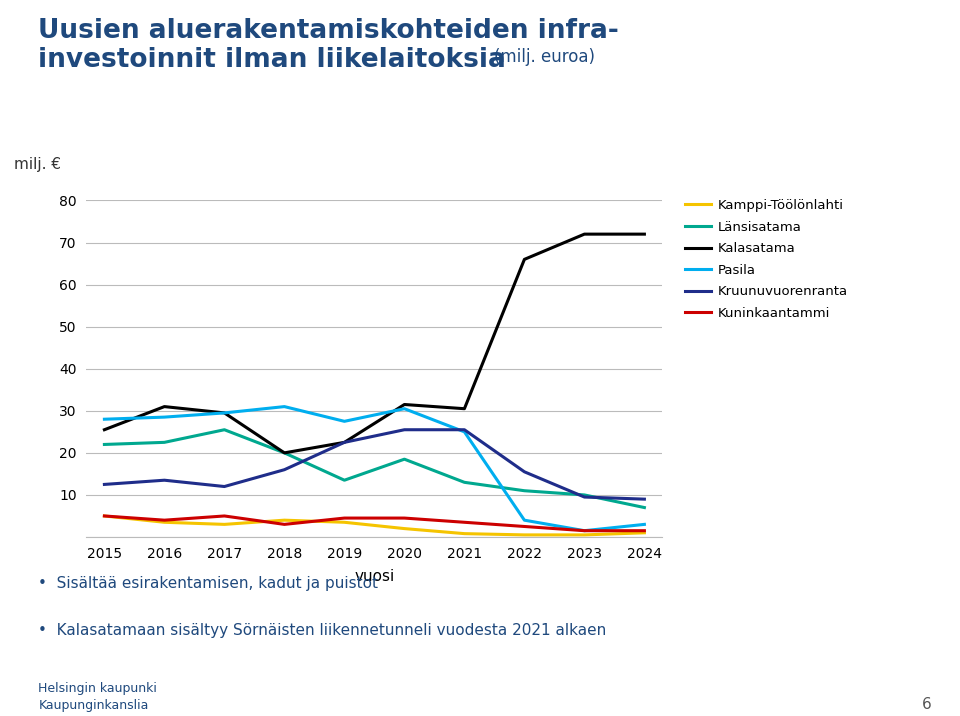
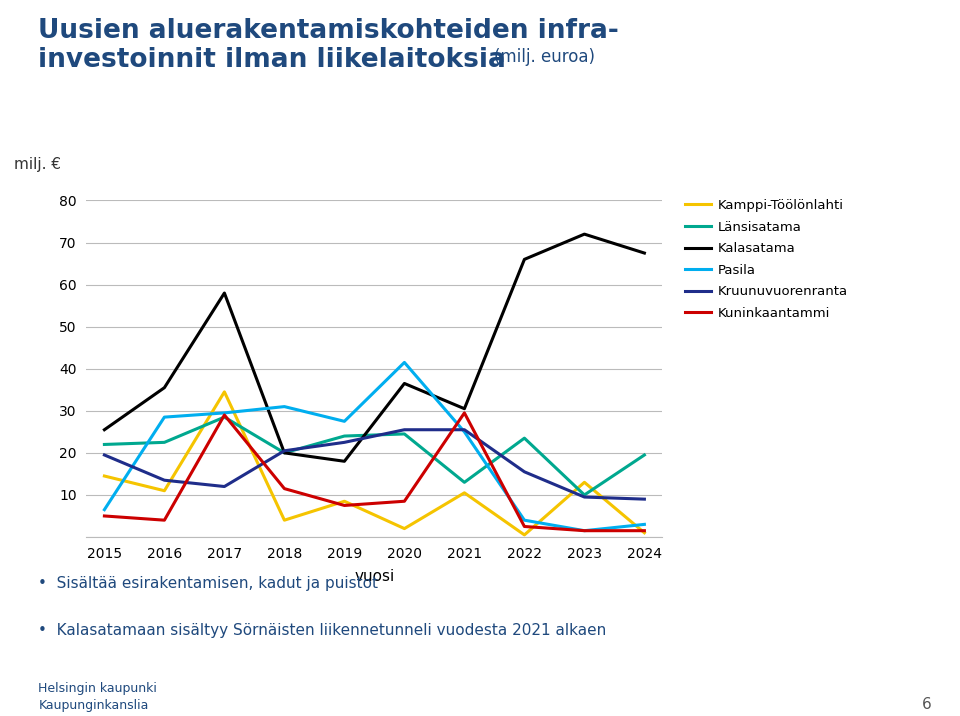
Kamppi-Töölönlahti/2015: 5.0 -> 14.5
Pasila/2015: 28.0 -> 6.5
Kruunuvuorenranta/2015: 12.5 -> 19.5
Kamppi-Töölönlahti/2016: 3.5 -> 11.0
Kalasatama/2016: 31.0 -> 35.5
Kamppi-Töölönlahti/2017: 3.0 -> 34.5
Länsisatama/2017: 25.5 -> 28.5
Kalasatama/2017: 29.5 -> 58.0
Kuninkaantammi/2017: 5.0 -> 29.0
Kruunuvuorenranta/2018: 16.0 -> 20.5
Kuninkaantammi/2018: 3.0 -> 11.5
Kamppi-Töölönlahti/2019: 3.5 -> 8.5
Länsisatama/2019: 13.5 -> 24.0
Kalasatama/2019: 22.5 -> 18.0
Kuninkaantammi/2019: 4.5 -> 7.5
Länsisatama/2020: 18.5 -> 24.5
Kalasatama/2020: 31.5 -> 36.5
Pasila/2020: 30.5 -> 41.5
Kuninkaantammi/2020: 4.5 -> 8.5
Kamppi-Töölönlahti/2021: 0.8 -> 10.5
Kuninkaantammi/2021: 3.5 -> 29.5
Länsisatama/2022: 11.0 -> 23.5
Kamppi-Töölönlahti/2023: 0.5 -> 13.0
Länsisatama/2024: 7.0 -> 19.5
Kalasatama/2024: 72.0 -> 67.5
